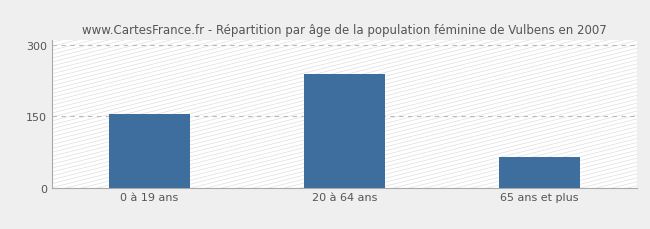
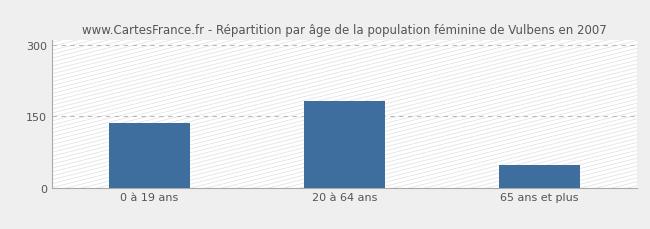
0 à 19 ans: 155 -> 135
20 à 64 ans: 240 -> 183
65 ans et plus: 65 -> 48
